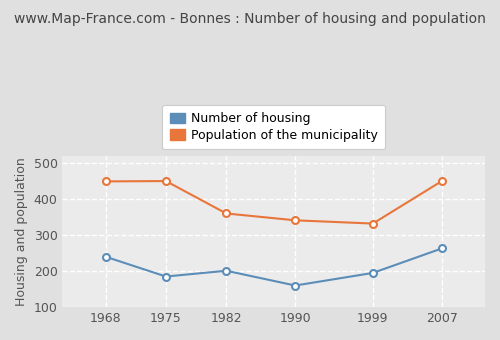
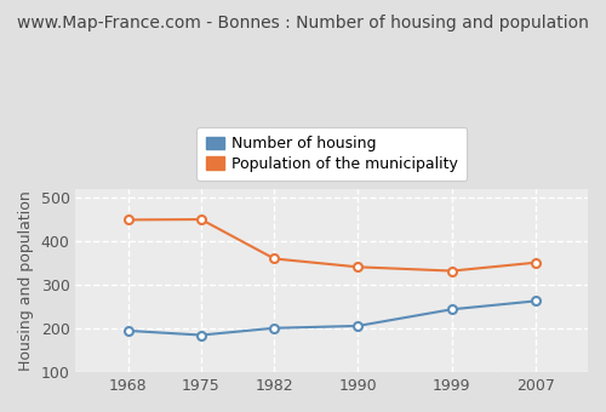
Number of housing/1968: 240 -> 195
Number of housing/1990: 160 -> 206
Number of housing/1999: 195 -> 244
Population of the municipality/2007: 450 -> 351
